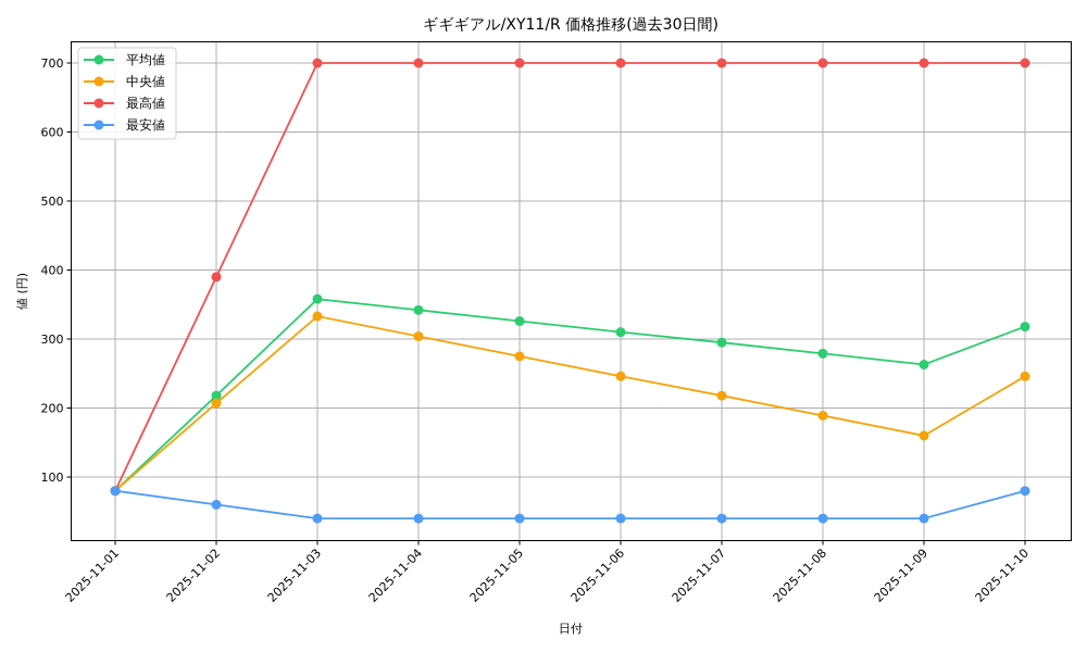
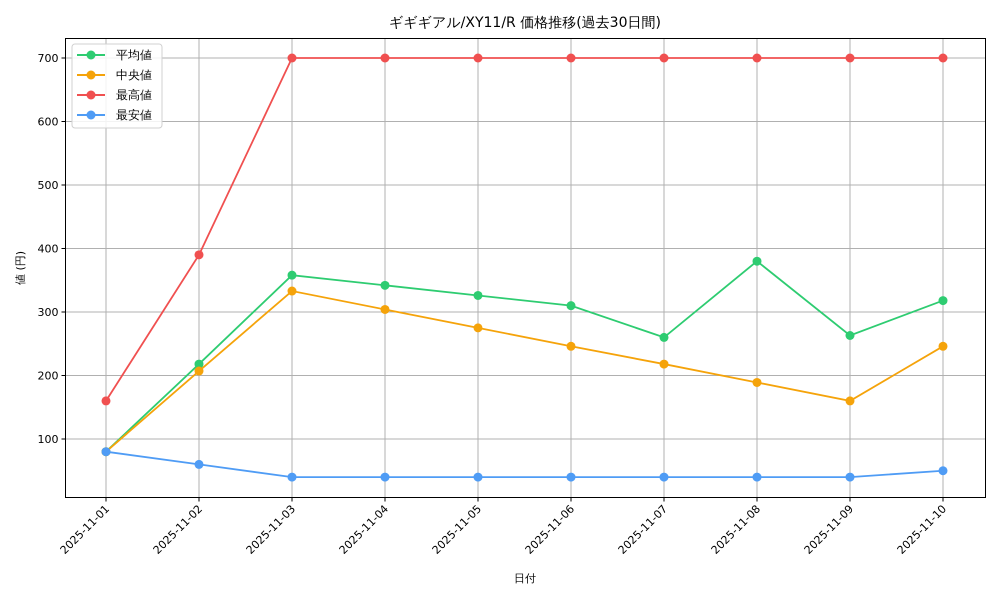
最高値/2025-11-01: 80 -> 160
平均値/2025-11-07: 300 -> 260
平均値/2025-11-08: 280 -> 380
最安値/2025-11-10: 80 -> 50
